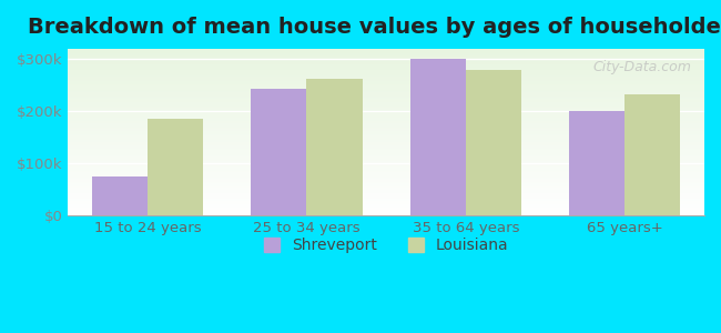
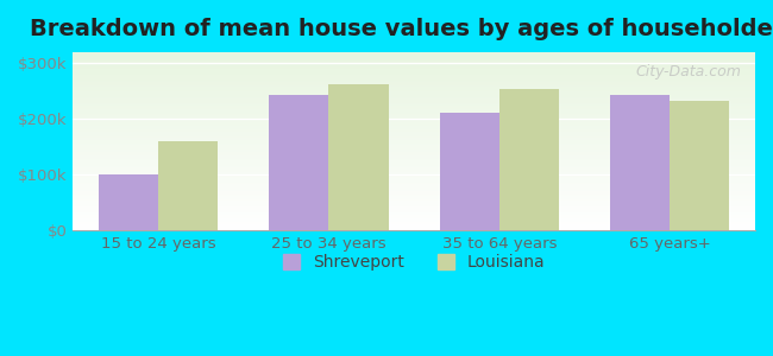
Shreveport/15 to 24 years: $75k -> $100k
Louisiana/15 to 24 years: $185k -> $160k
Shreveport/35 to 64 years: $300k -> $210k
Louisiana/35 to 64 years: $280k -> $253k
Shreveport/65 years+: $200k -> $243k
